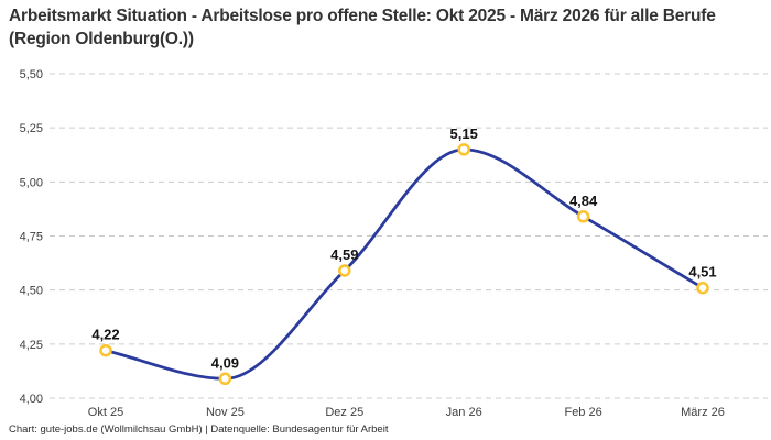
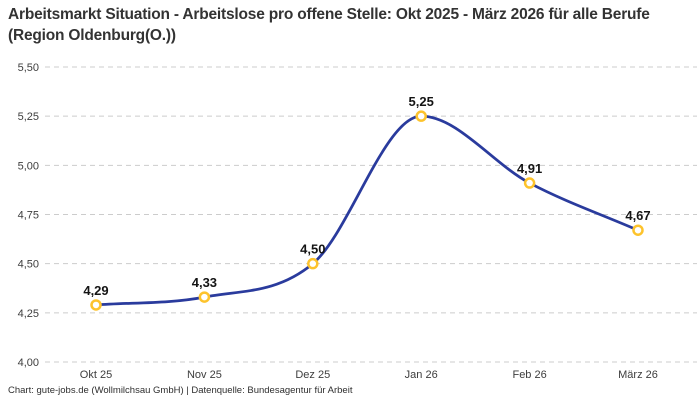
Okt 25: 4,22 -> 4,29
Nov 25: 4,09 -> 4,33
Dez 25: 4,59 -> 4,50
Jan 26: 5,15 -> 5,25
Feb 26: 4,84 -> 4,91
März 26: 4,51 -> 4,67
